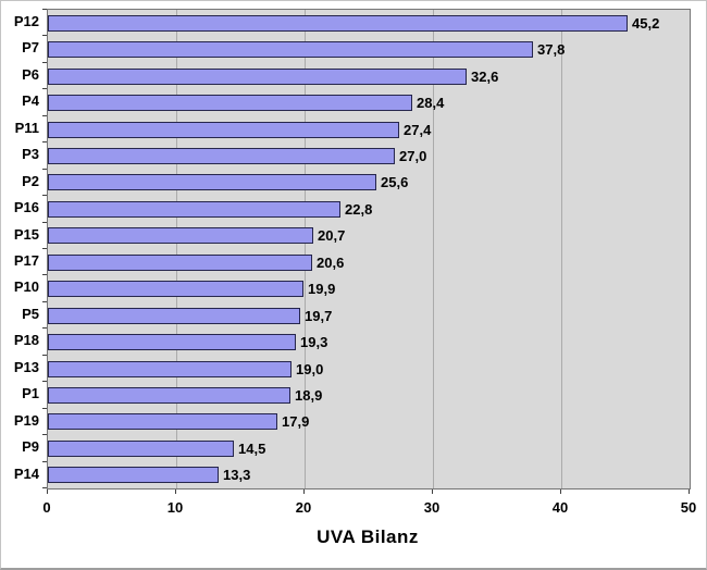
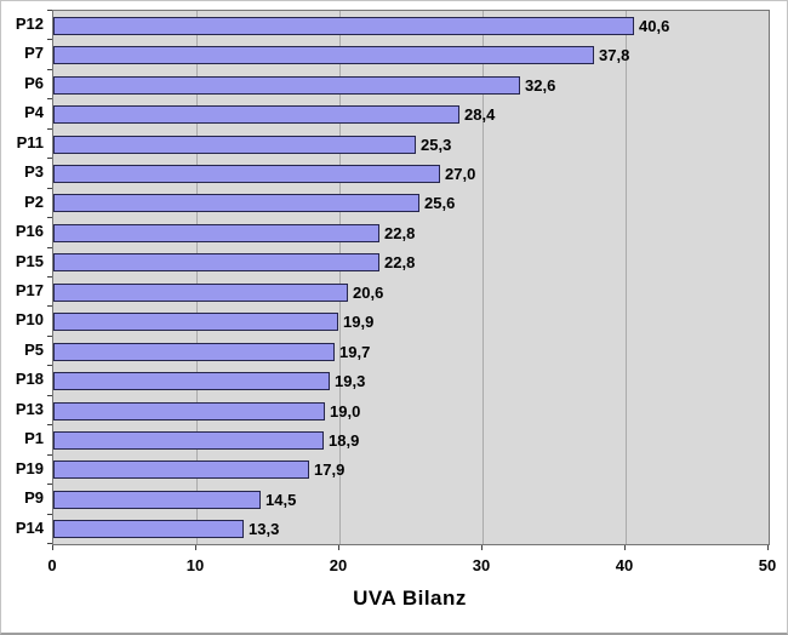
P12: 45,2 -> 40,6
P11: 27,4 -> 25,3
P15: 20,7 -> 22,8
